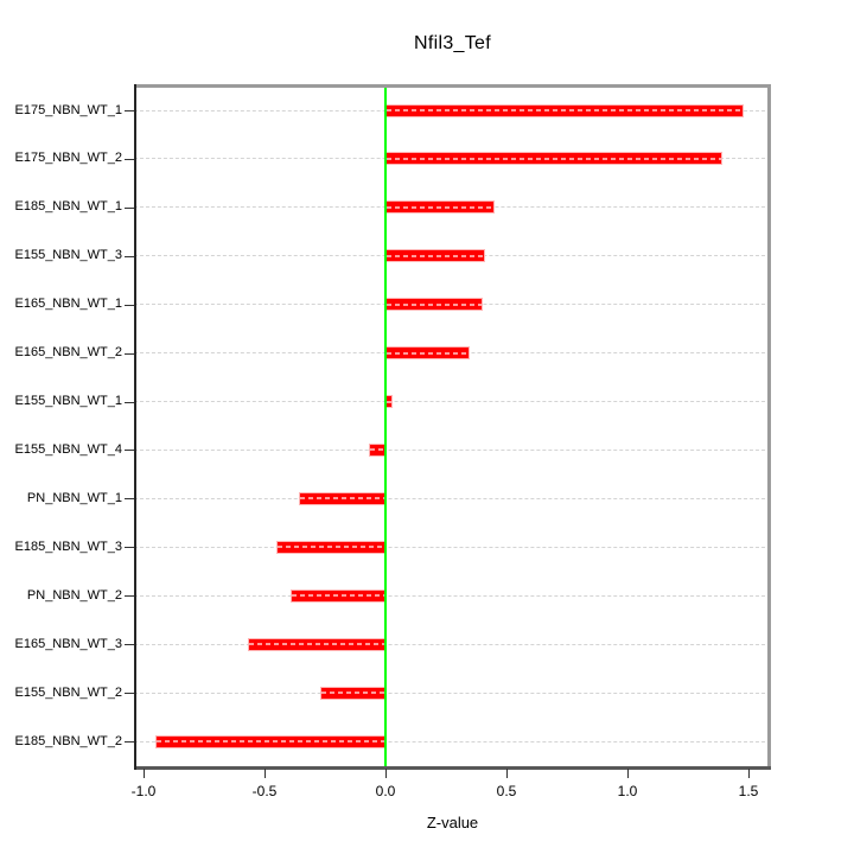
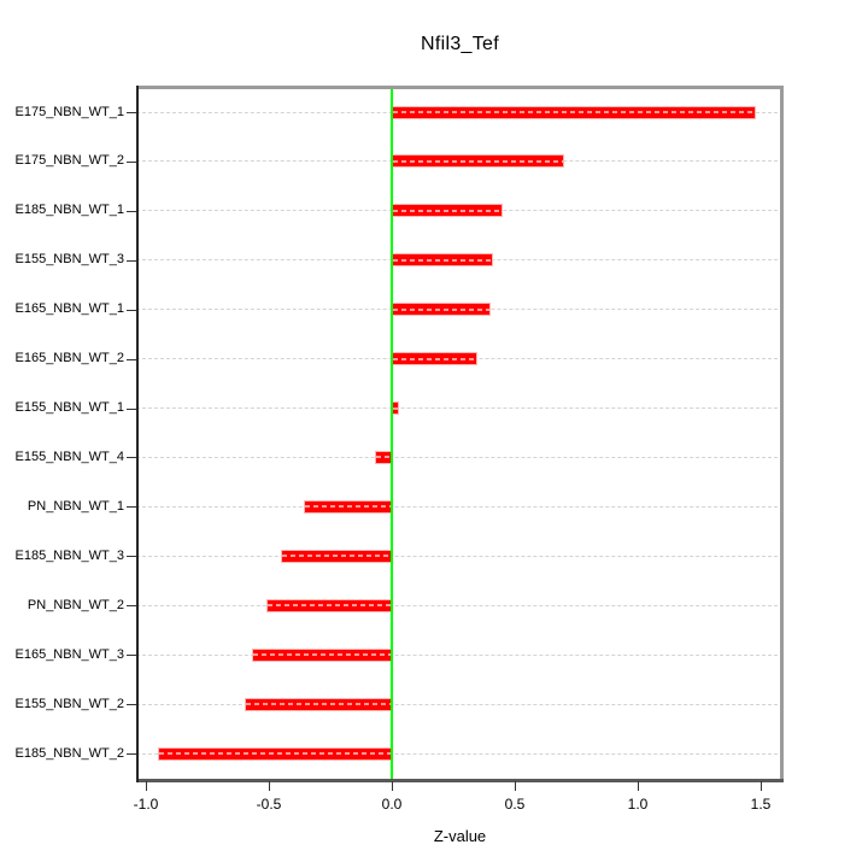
E175_NBN_WT_2: 1.39 -> 0.70
PN_NBN_WT_2: -0.39 -> -0.51
E155_NBN_WT_2: -0.27 -> -0.60
